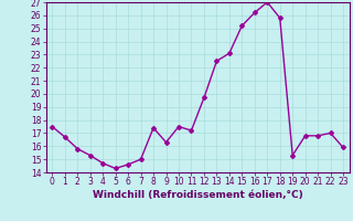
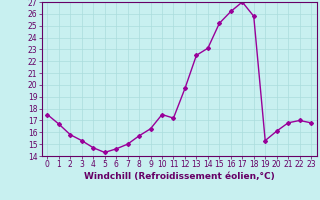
8: 17.4 -> 15.7
20: 16.8 -> 16.1
23: 15.9 -> 16.8
